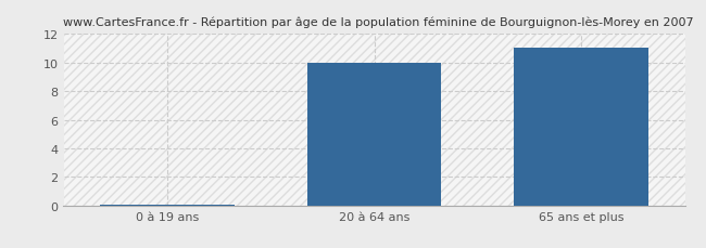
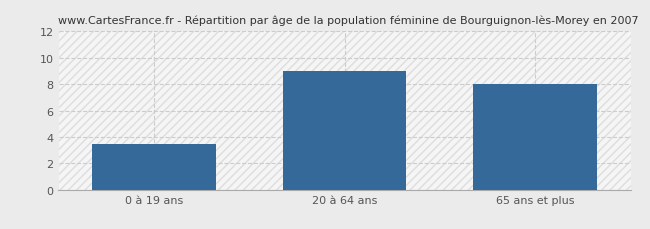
0 à 19 ans: 0.1 -> 3.5
20 à 64 ans: 10.0 -> 9.0
65 ans et plus: 11.0 -> 8.0
